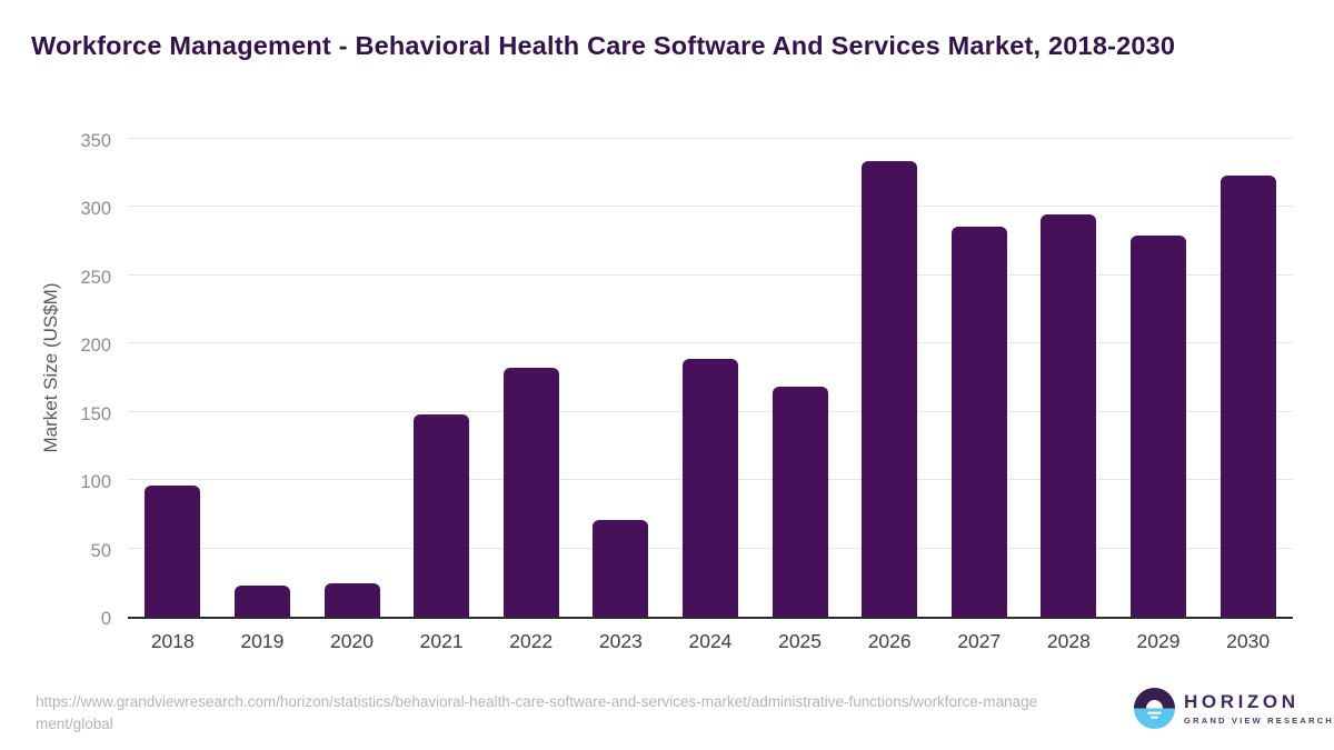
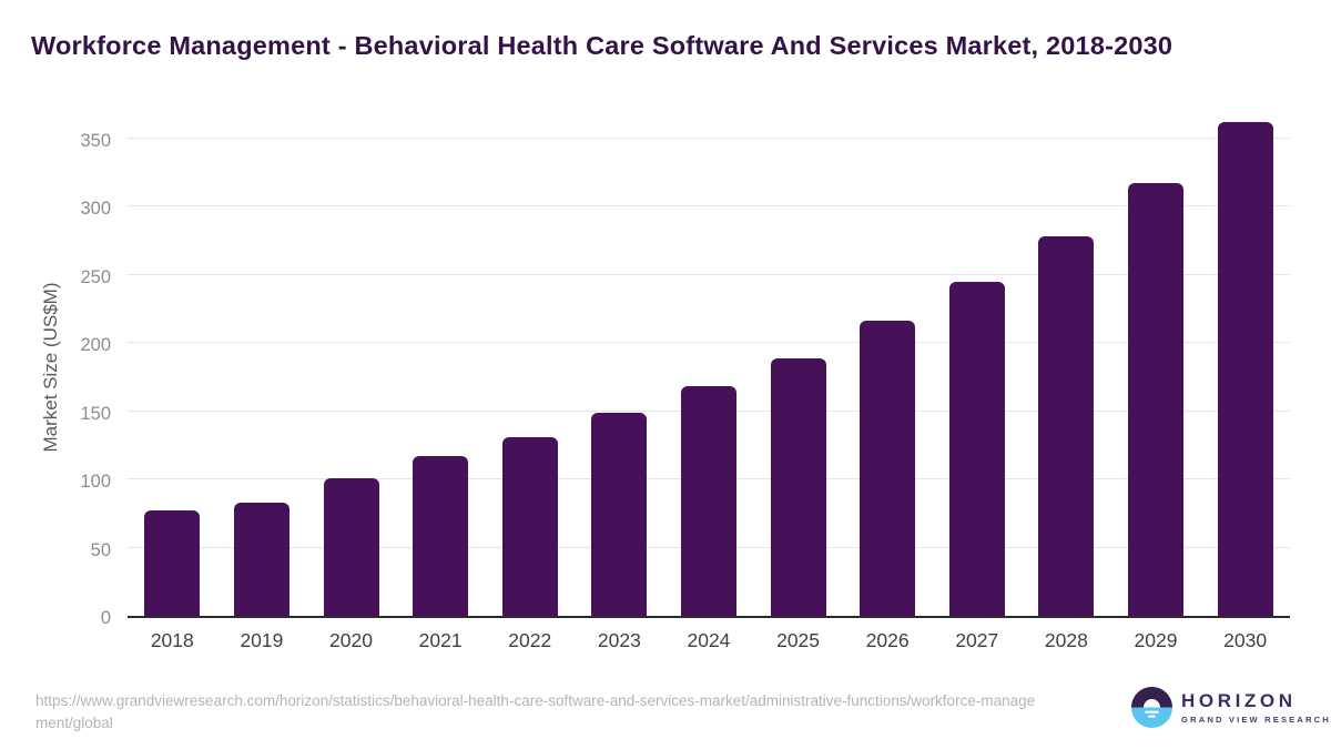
2018: 96 -> 77
2019: 23 -> 83
2020: 24 -> 101
2021: 148 -> 117
2022: 182 -> 131
2023: 71 -> 149
2024: 189 -> 168
2025: 168 -> 189
2026: 333 -> 216
2027: 285 -> 245
2028: 294 -> 278
2029: 279 -> 317
2030: 323 -> 362
